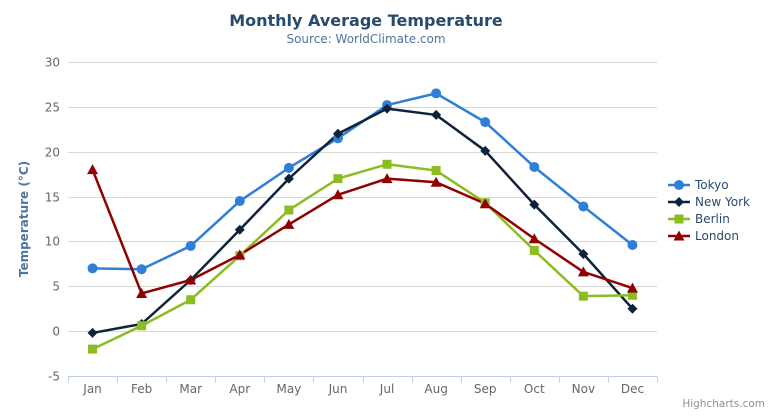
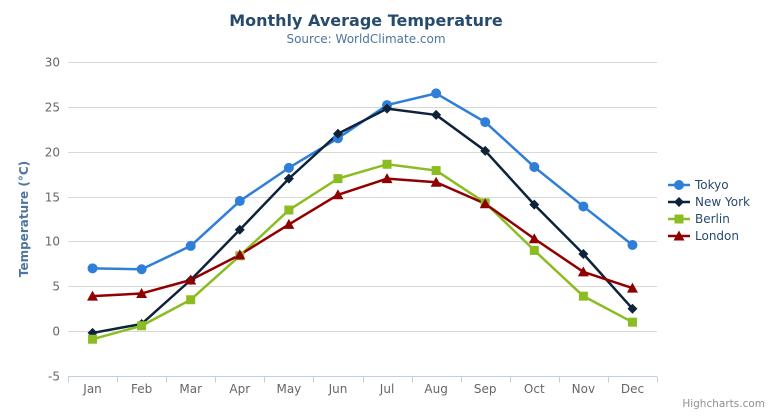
Berlin/Jan: -2 -> -1
London/Jan: 18 -> 4
Berlin/Dec: 4 -> 1
